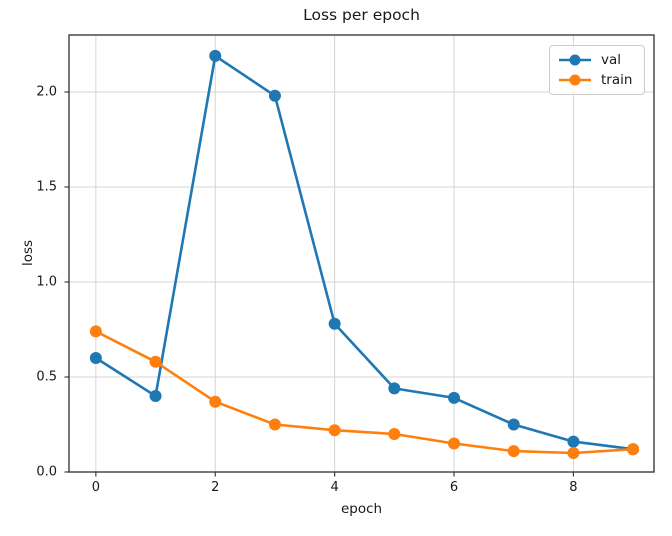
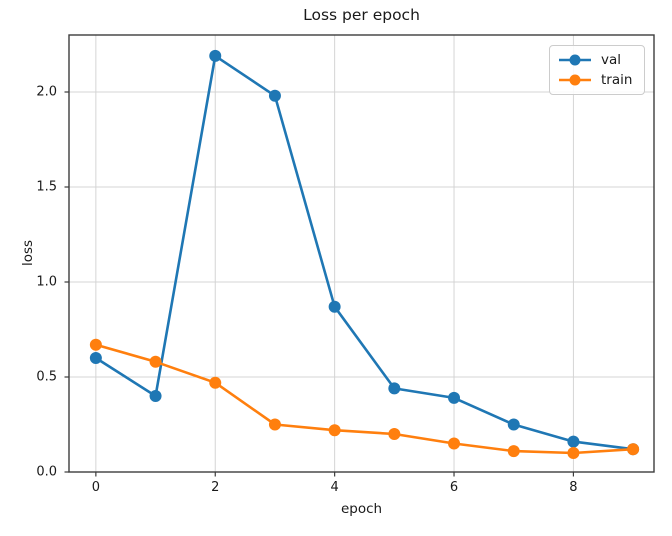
train/0: 0.74 -> 0.67
train/2: 0.37 -> 0.47
val/4: 0.78 -> 0.87
